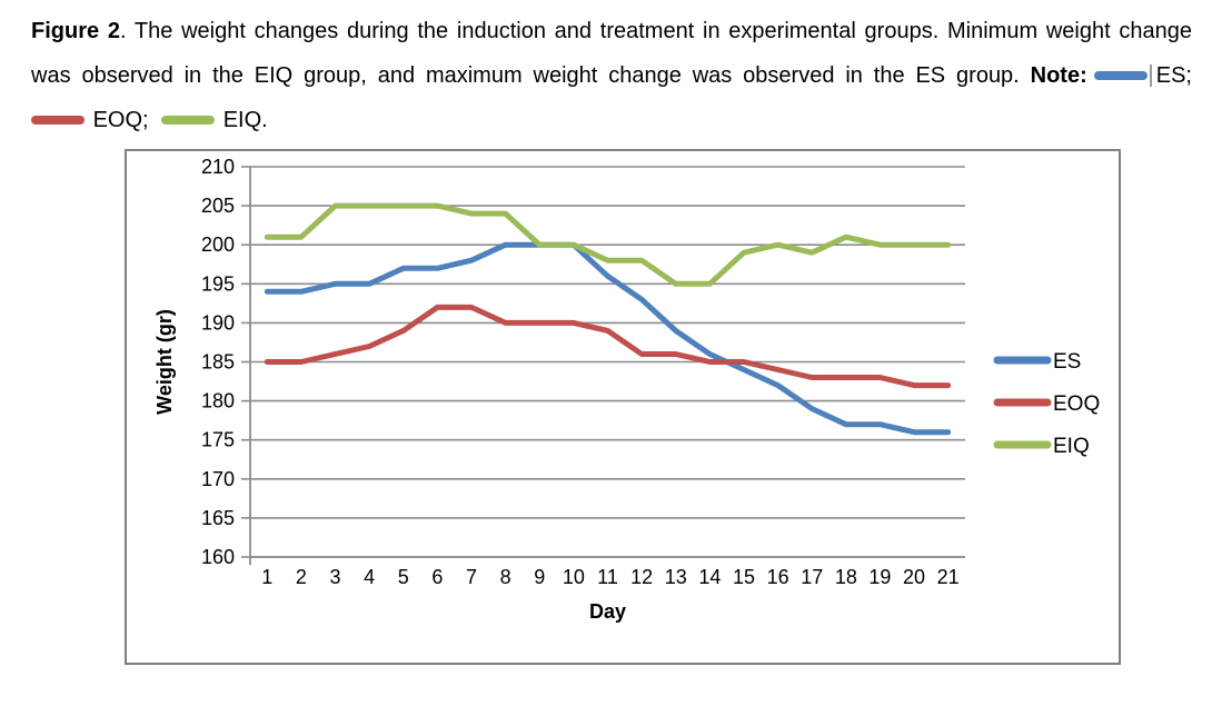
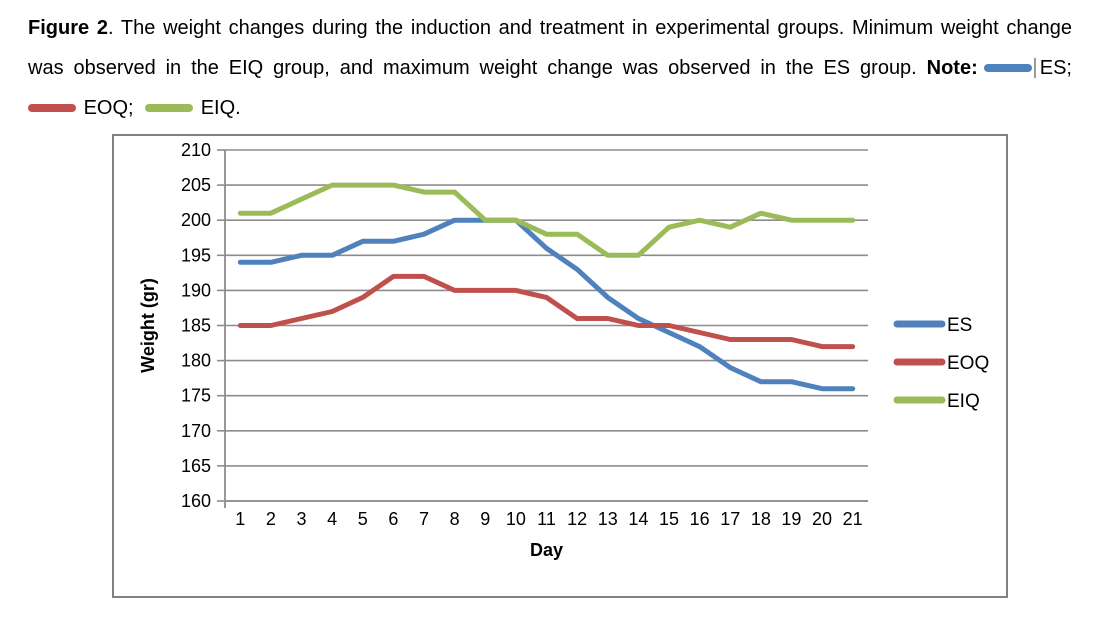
EIQ/3: 205 -> 203
